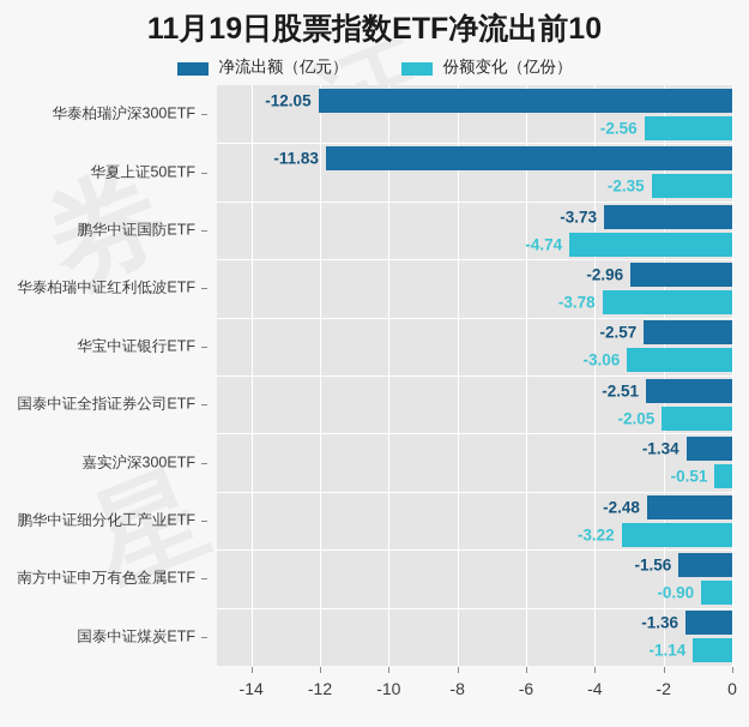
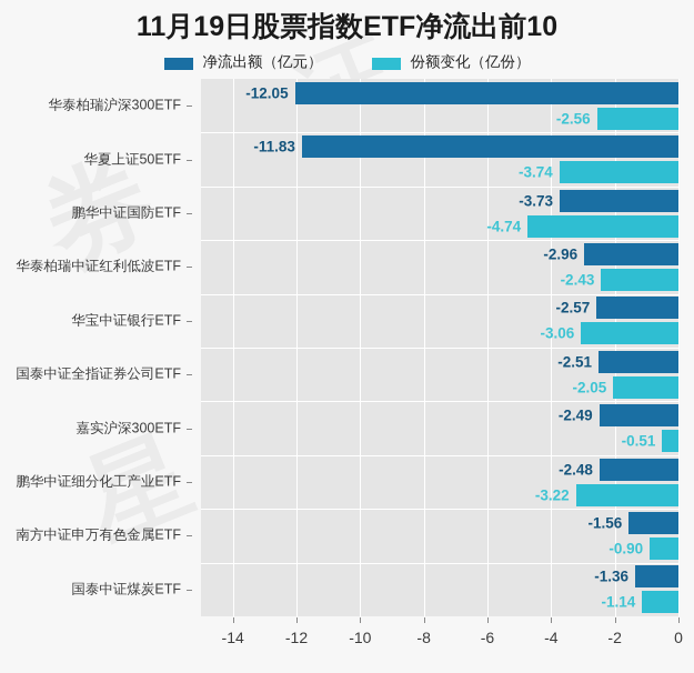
份额变化（亿份）/华夏上证50ETF: -2.35 -> -3.74
份额变化（亿份）/华泰柏瑞中证红利低波ETF: -3.78 -> -2.43
净流出额（亿元）/嘉实沪深300ETF: -1.34 -> -2.49
